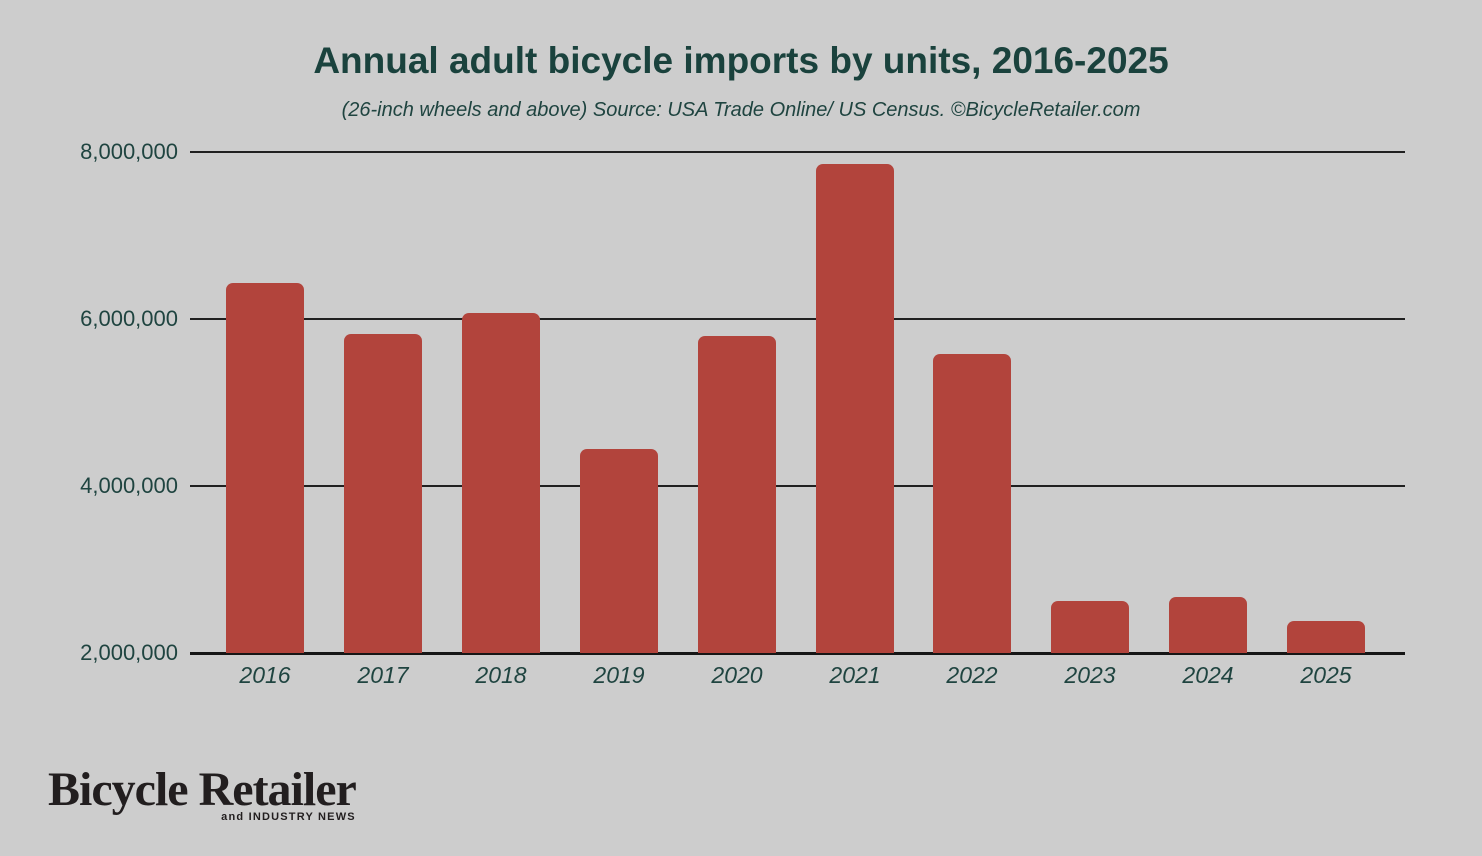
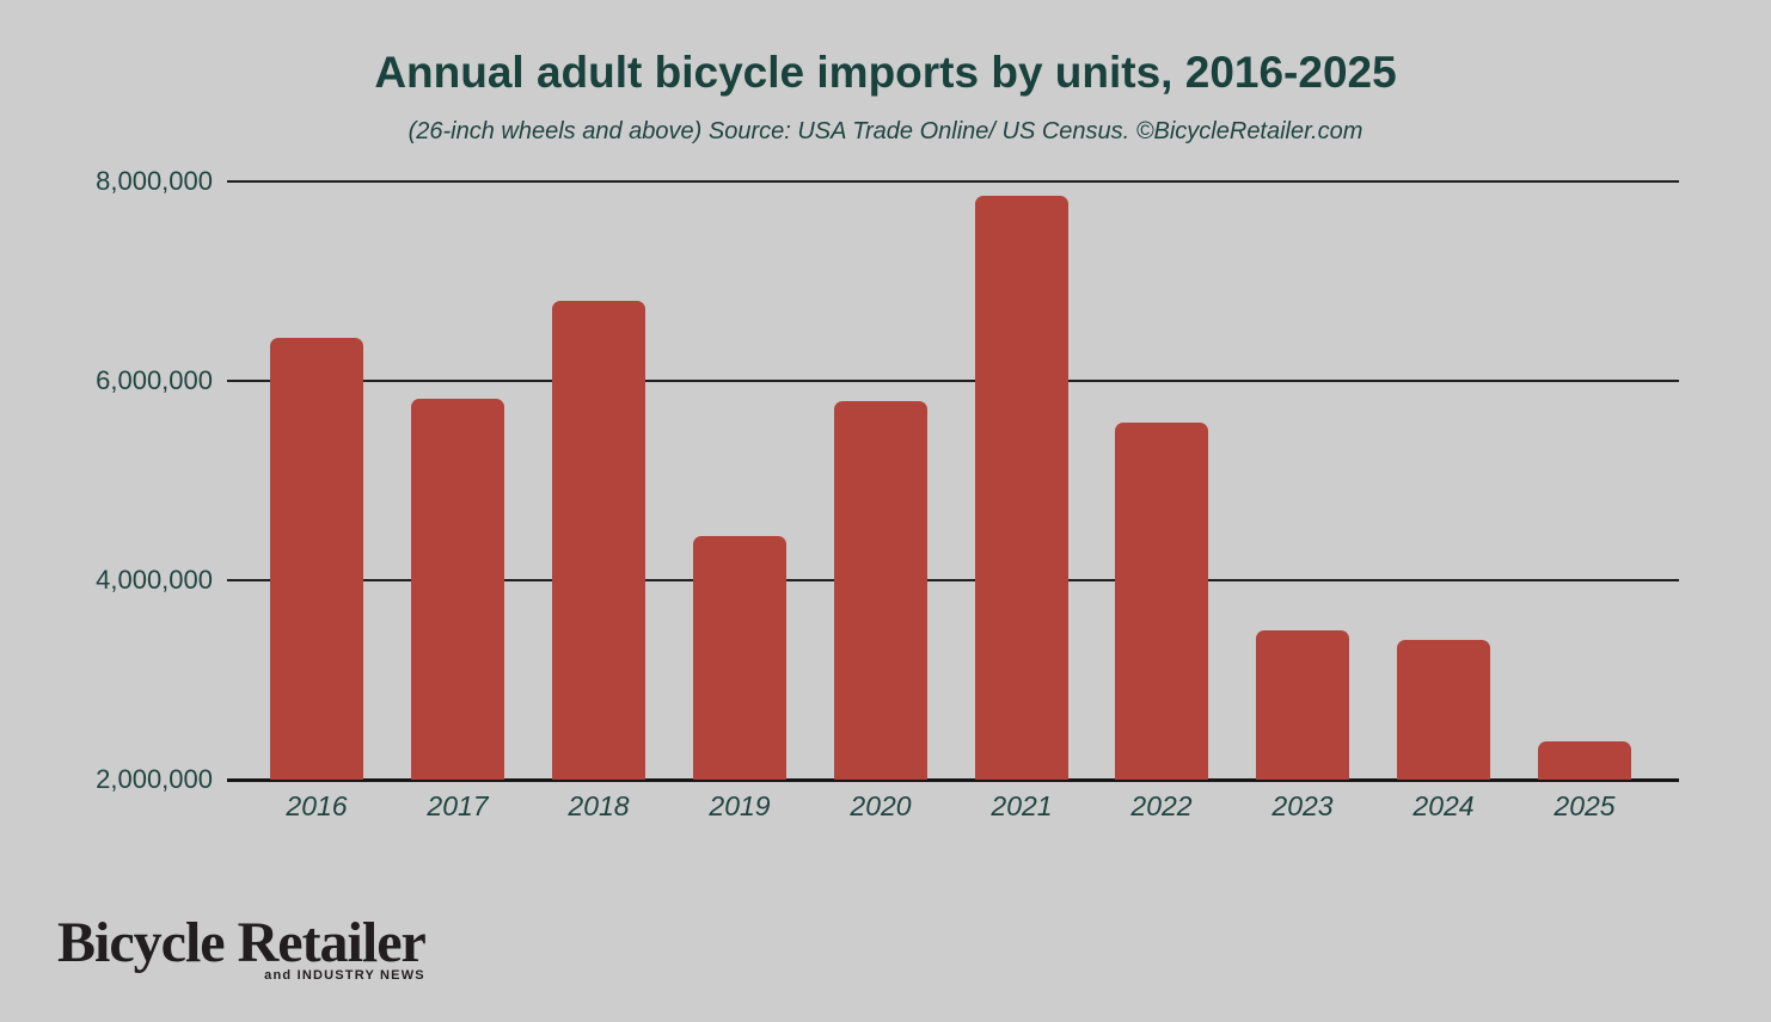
2018: 6100000 -> 6800000
2023: 2600000 -> 3500000
2024: 2700000 -> 3400000
